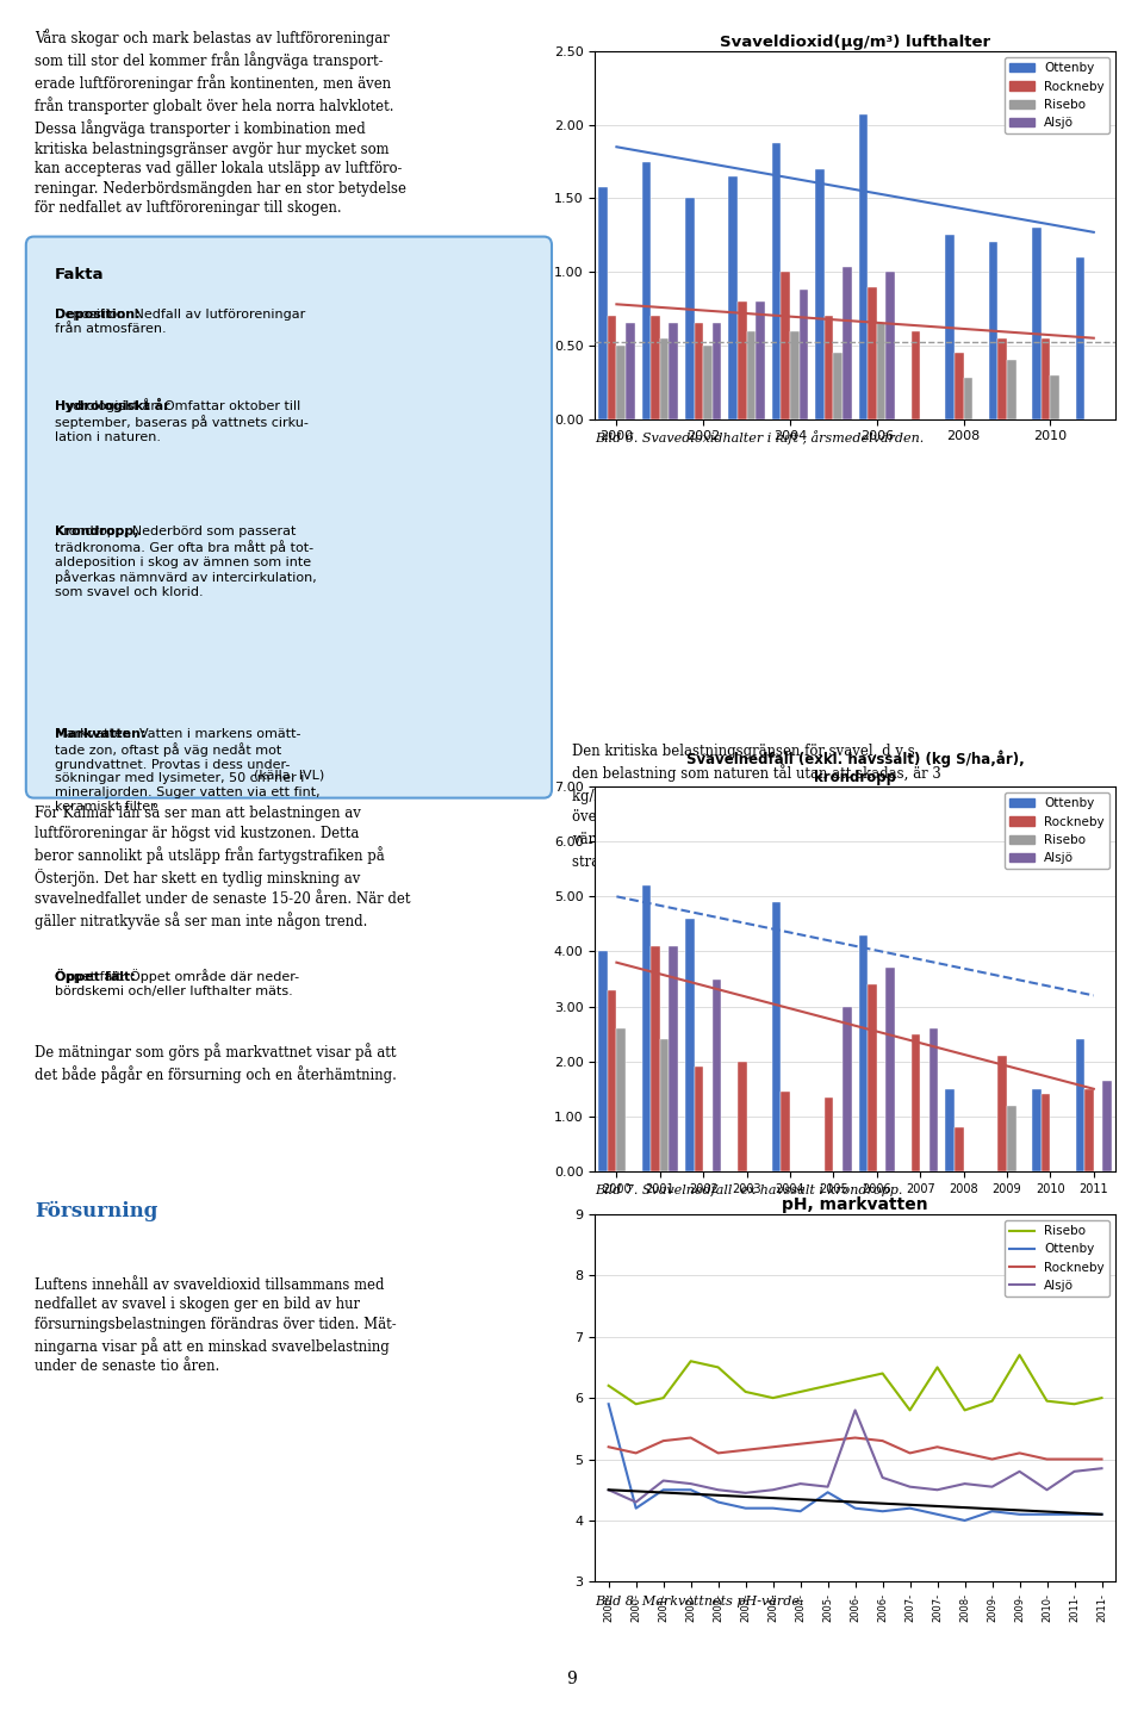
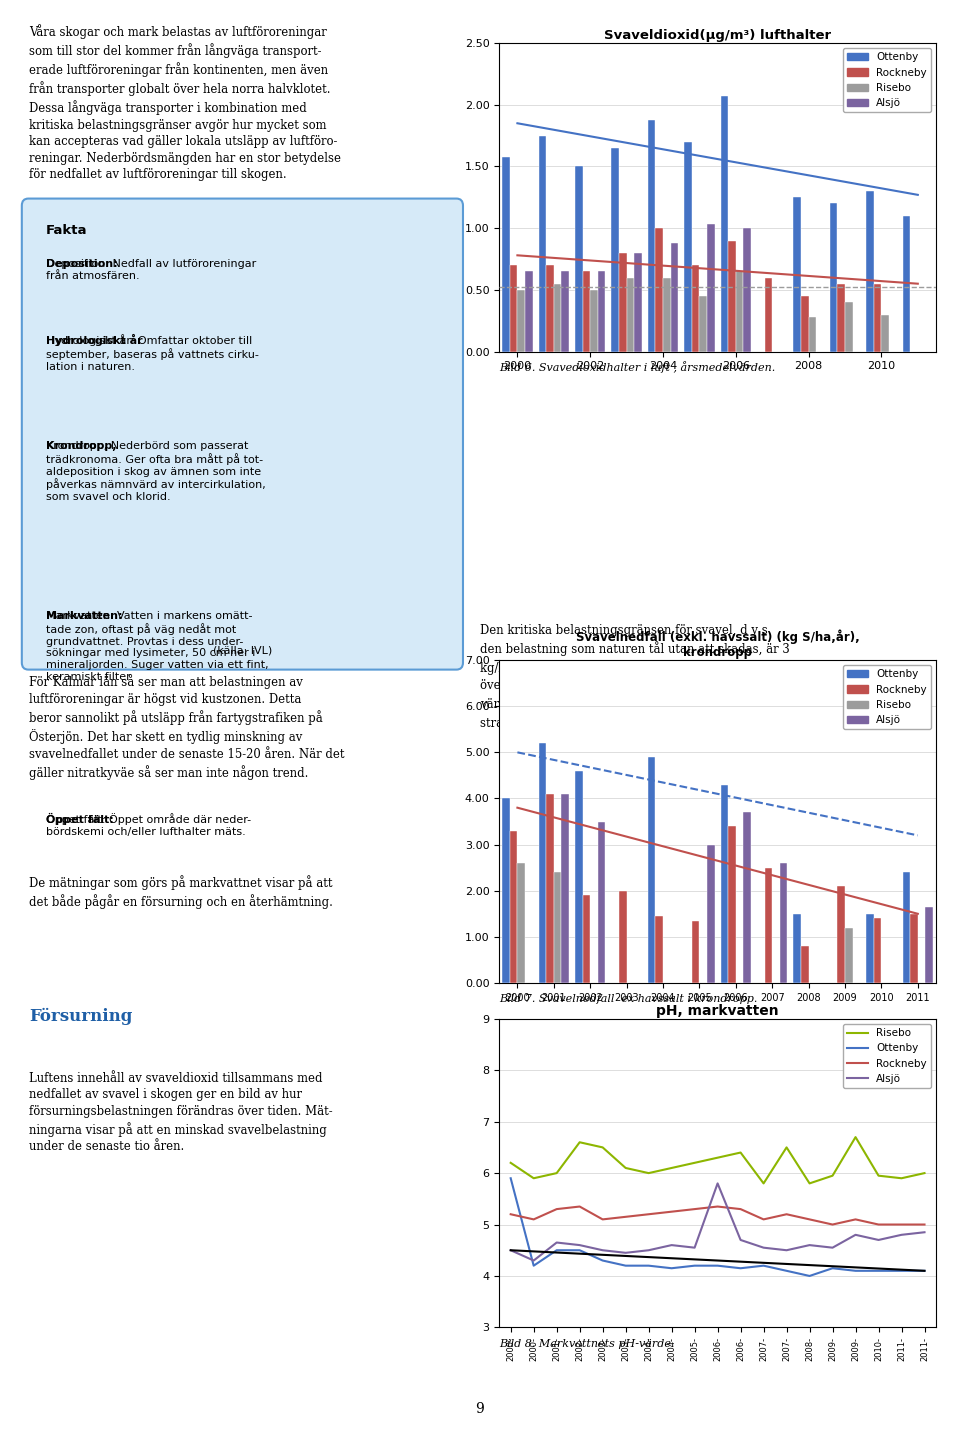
pH, markvatten/Ottenby/2005-: 4.46 -> 4.20
pH, markvatten/Alsjö/2010-: 4.50 -> 4.70
